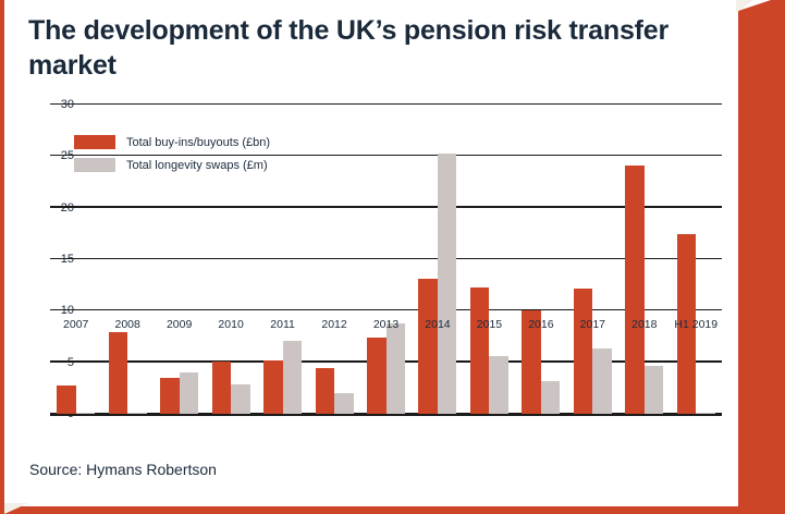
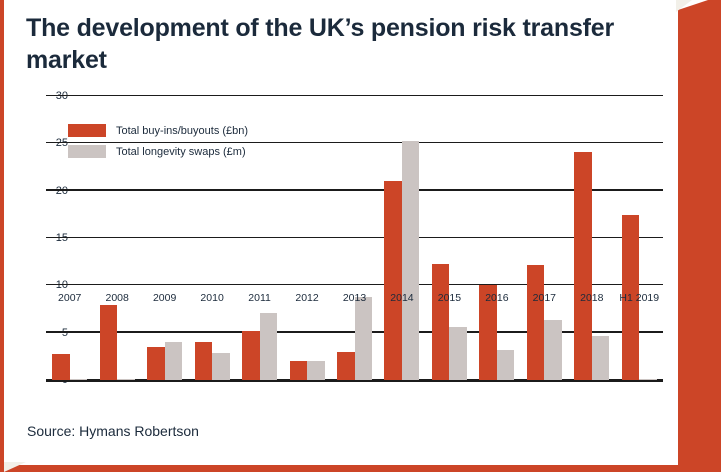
Total buy-ins/buyouts (£bn)/2010: 5 -> 4
Total buy-ins/buyouts (£bn)/2012: 4 -> 2
Total buy-ins/buyouts (£bn)/2013: 7 -> 3
Total buy-ins/buyouts (£bn)/2014: 13 -> 21
